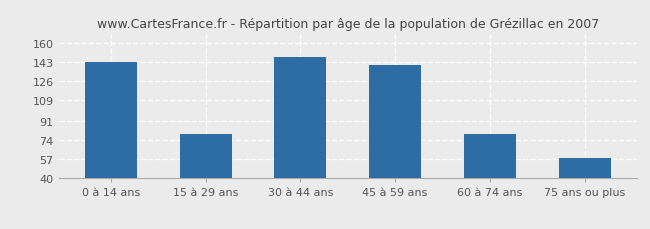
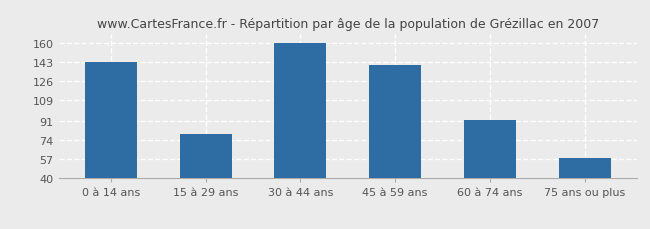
30 à 44 ans: 147 -> 160
60 à 74 ans: 79 -> 92
